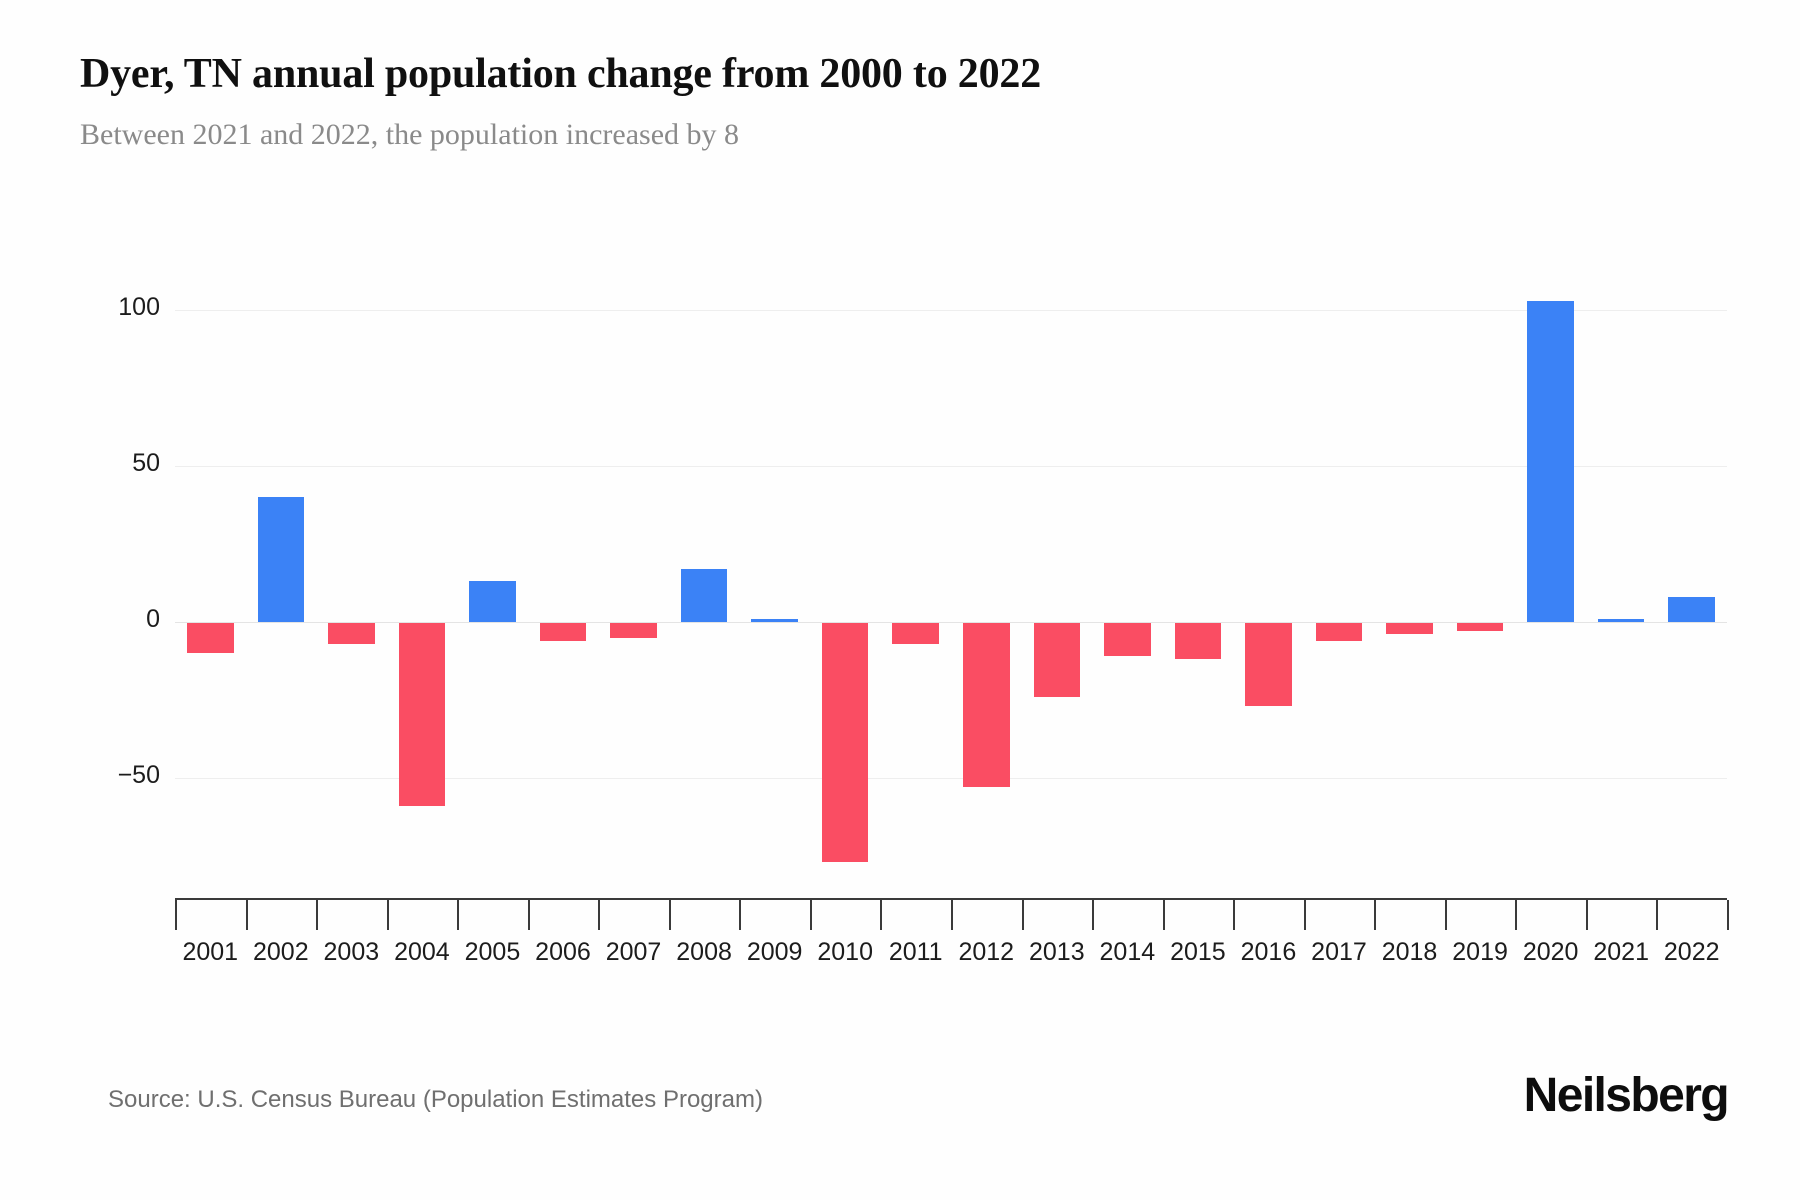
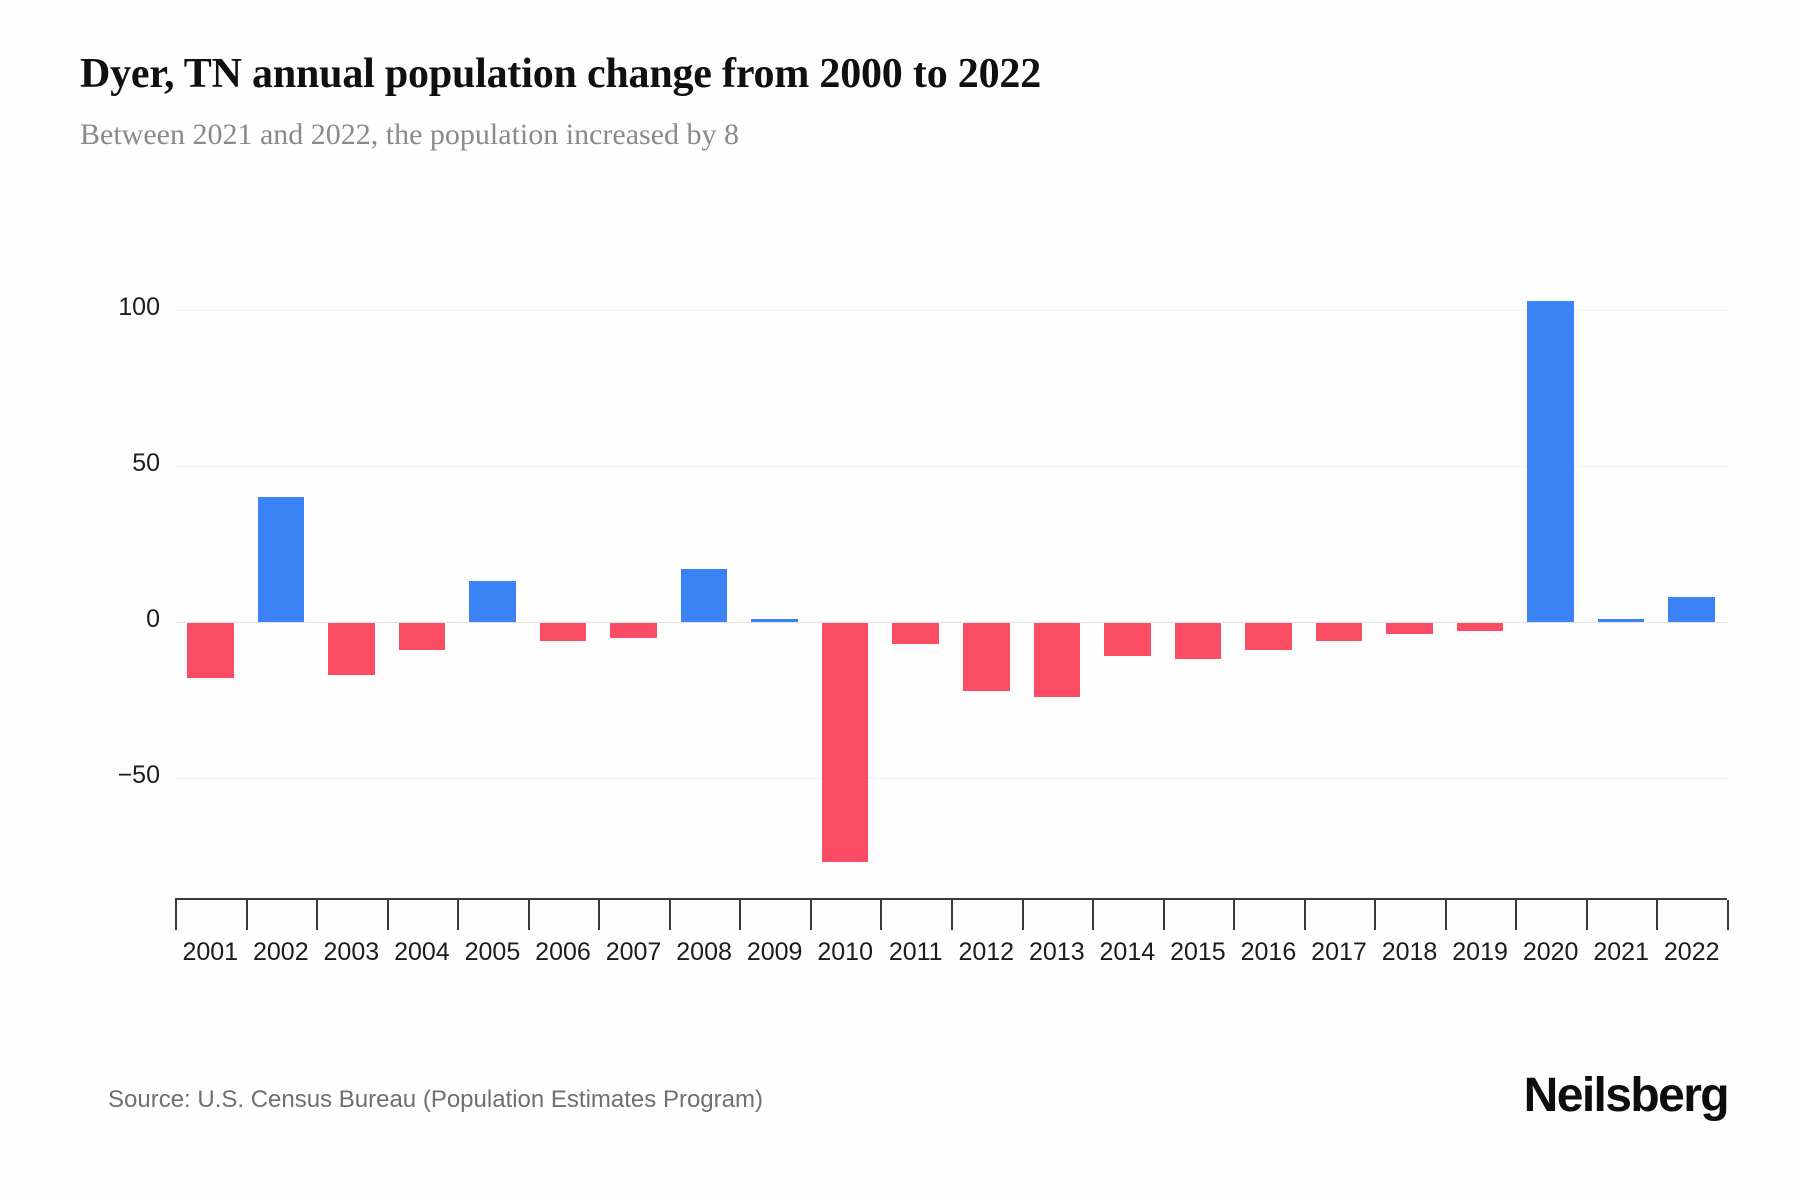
2001: -10 -> -18
2003: -7 -> -17
2004: -59 -> -9
2012: -53 -> -22
2016: -27 -> -9
